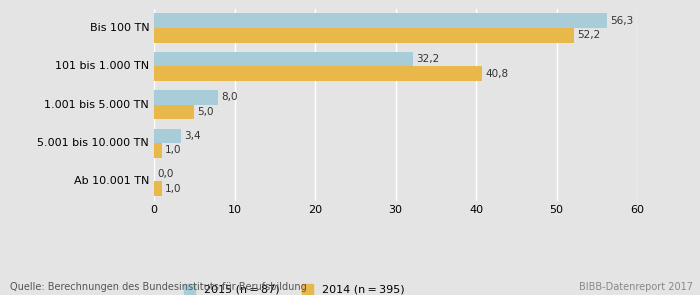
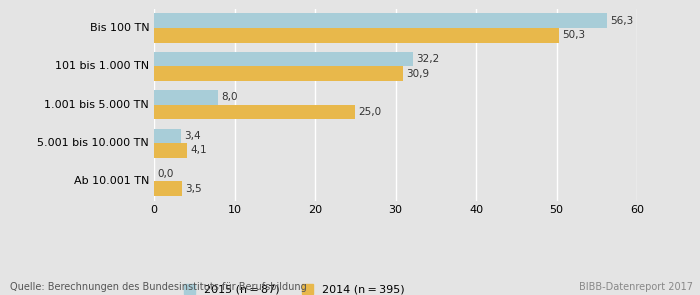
2014 (n = 395)/Bis 100 TN: 52,2 -> 50,3
2014 (n = 395)/101 bis 1.000 TN: 40,8 -> 30,9
2014 (n = 395)/1.001 bis 5.000 TN: 5,0 -> 25,0
2014 (n = 395)/5.001 bis 10.000 TN: 1,0 -> 4,1
2014 (n = 395)/Ab 10.001 TN: 1,0 -> 3,5
